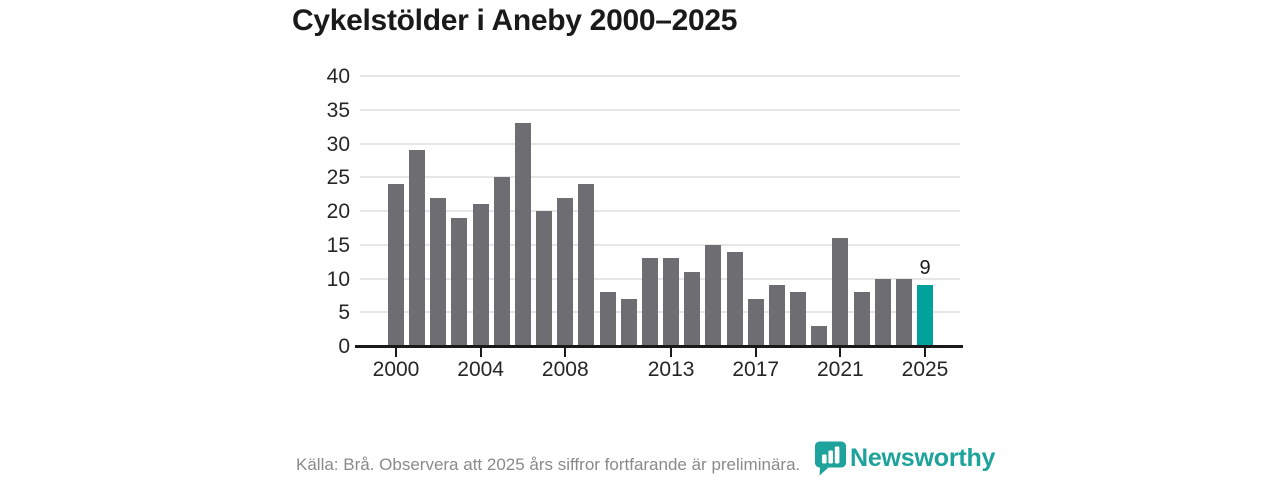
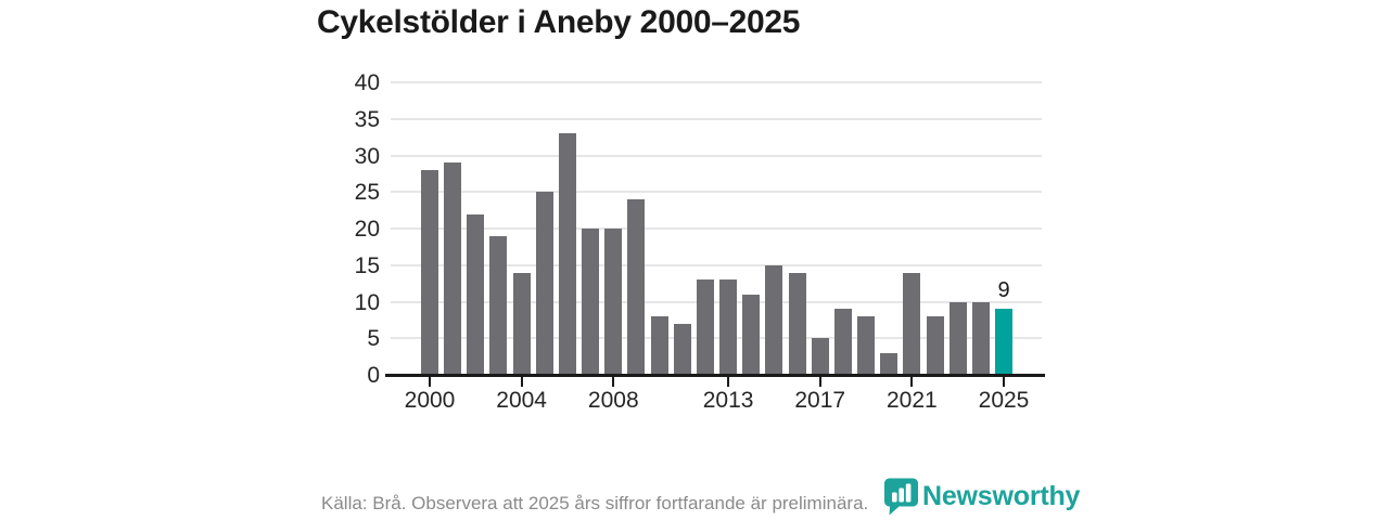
2000: 24 -> 28
2004: 21 -> 14
2008: 22 -> 20
2017: 7 -> 5
2021: 16 -> 14
